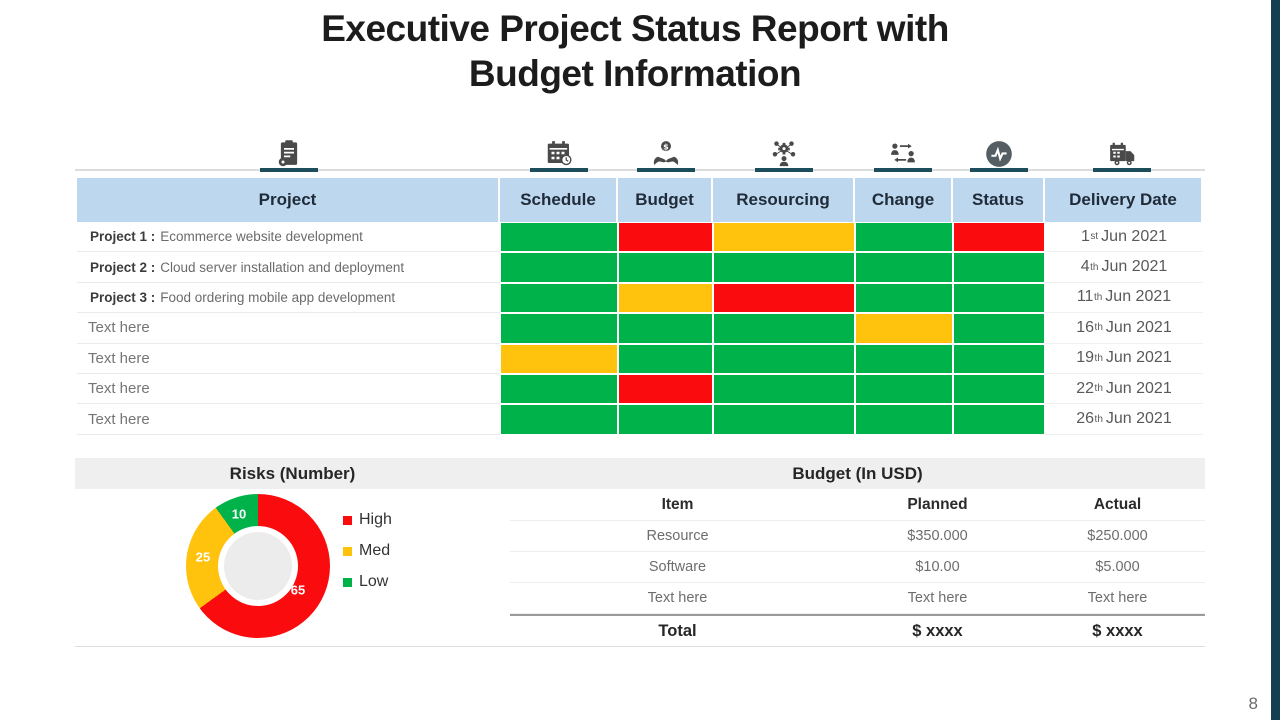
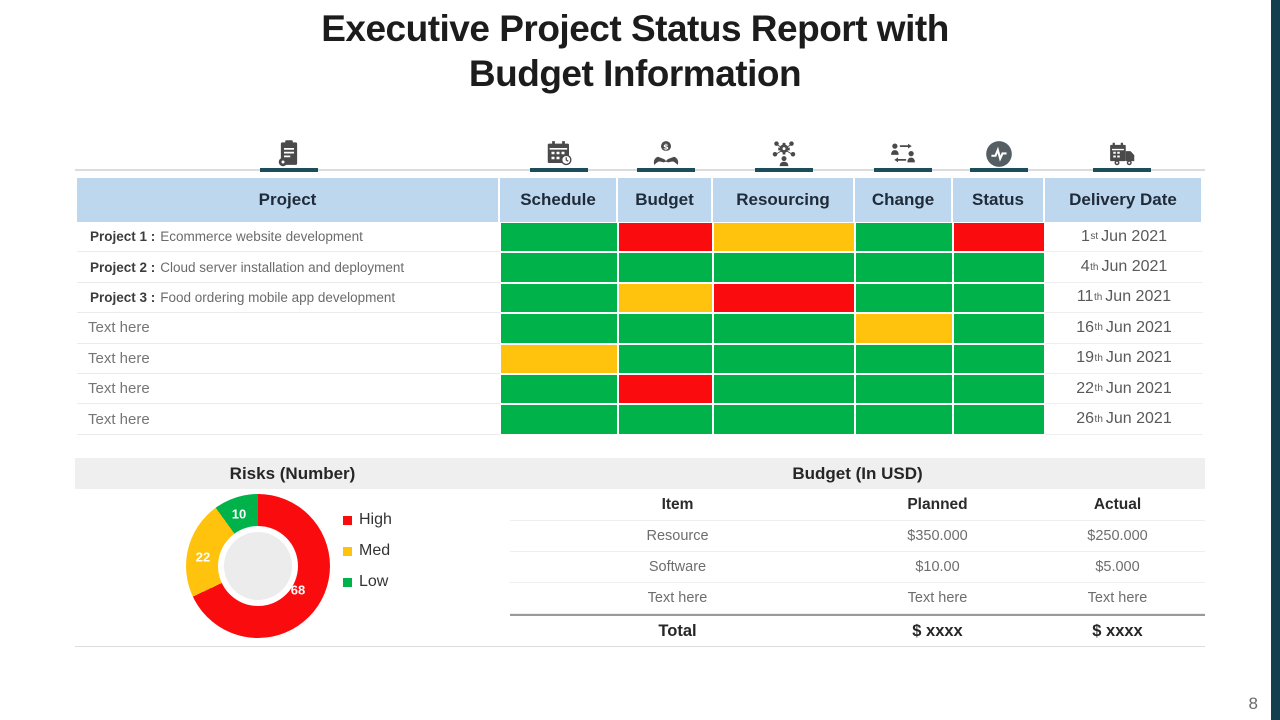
High: 65 -> 68
Med: 25 -> 22
